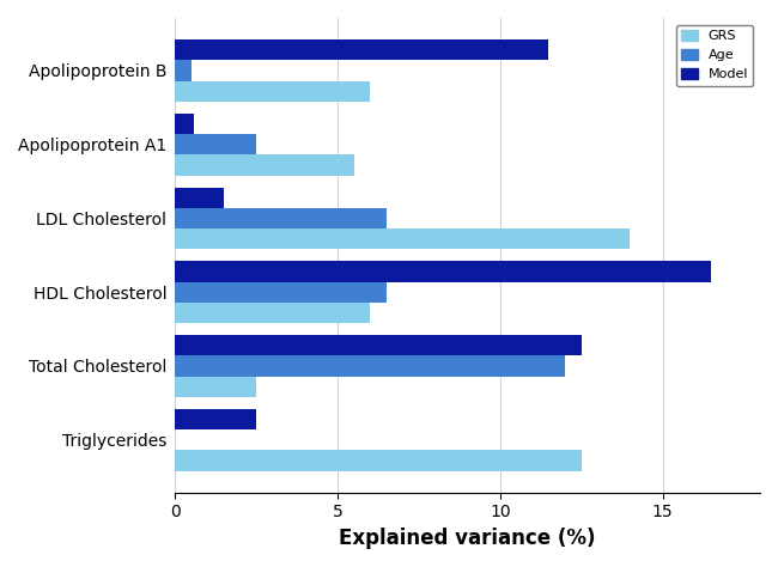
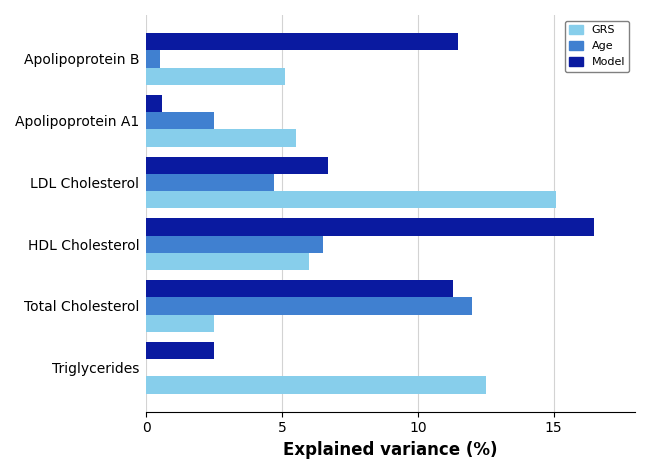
GRS/Apolipoprotein B: 6.0 -> 5.1
Model/LDL Cholesterol: 1.5 -> 6.7
Age/LDL Cholesterol: 6.5 -> 4.7
GRS/LDL Cholesterol: 14.0 -> 15.1
Model/Total Cholesterol: 12.5 -> 11.3
